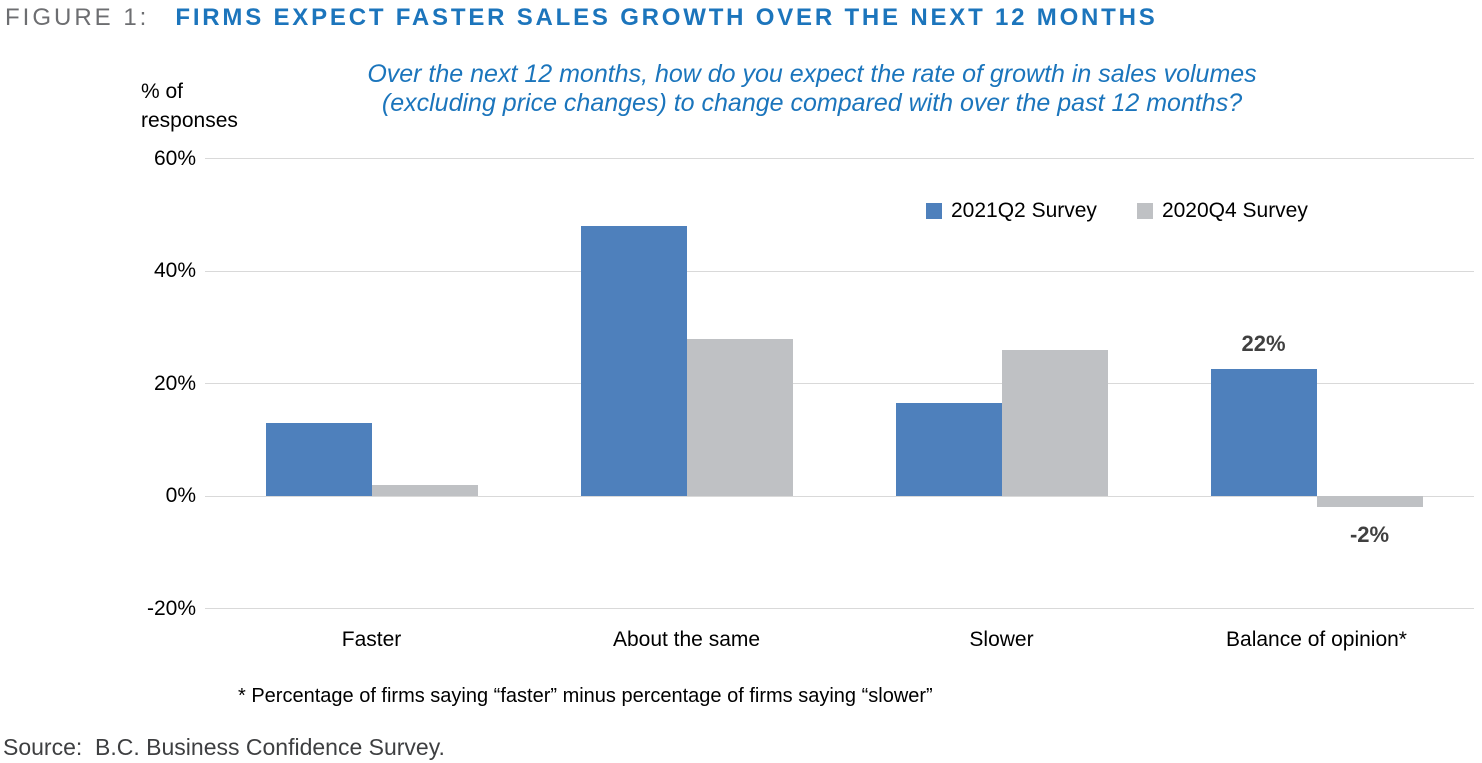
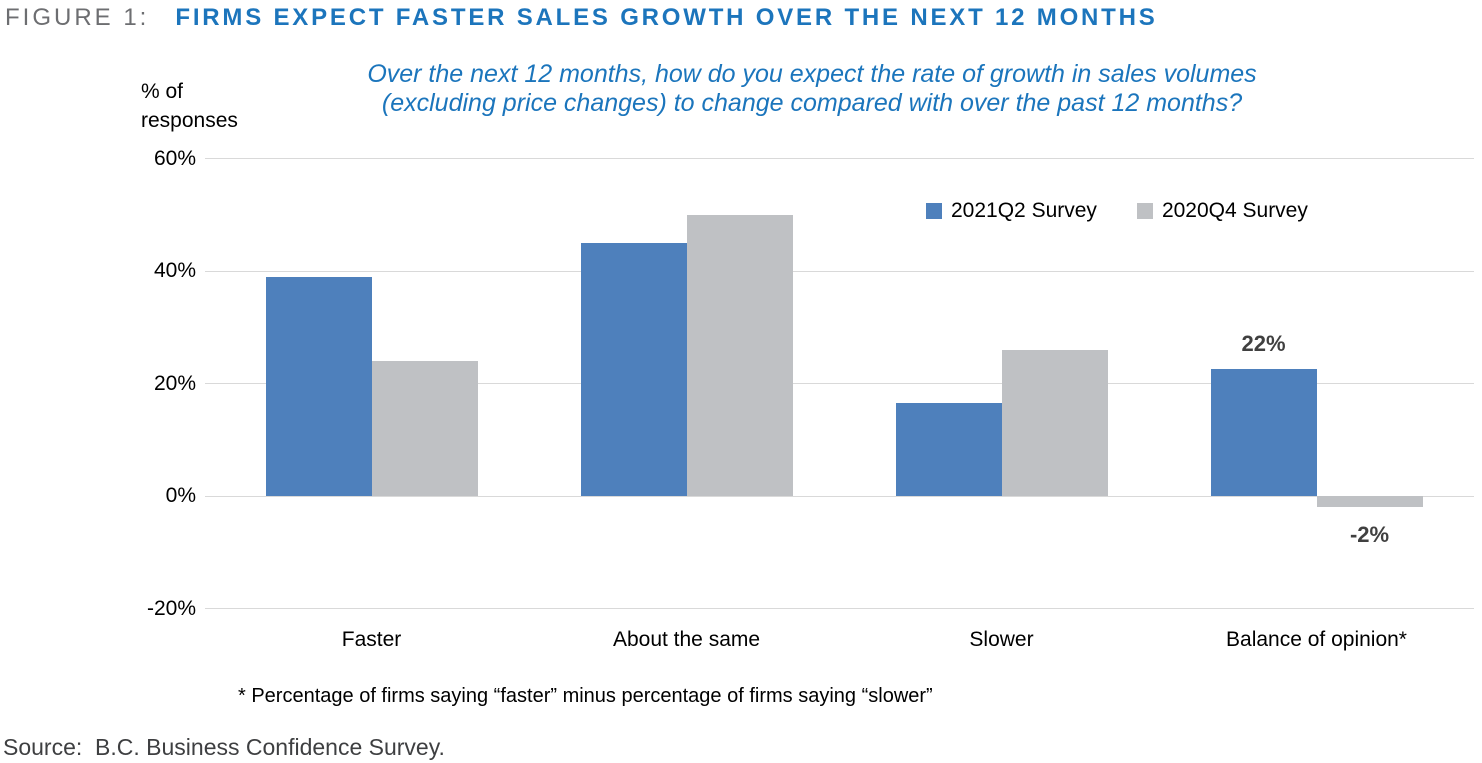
2021Q2 Survey/Faster: 13% -> 39%
2020Q4 Survey/Faster: 2% -> 24%
2021Q2 Survey/About the same: 48% -> 45%
2020Q4 Survey/About the same: 28% -> 50%
